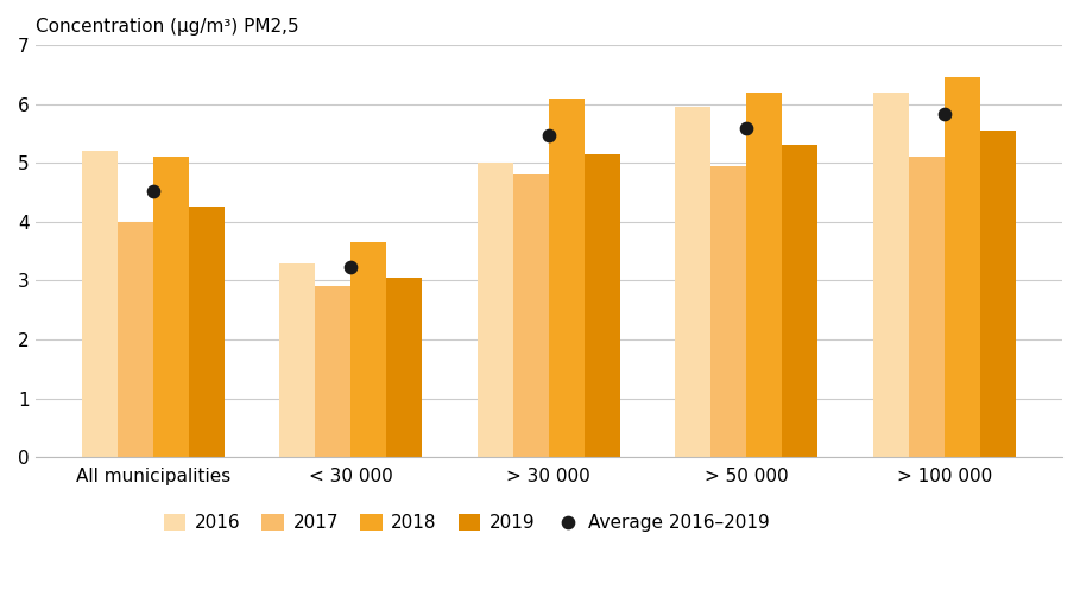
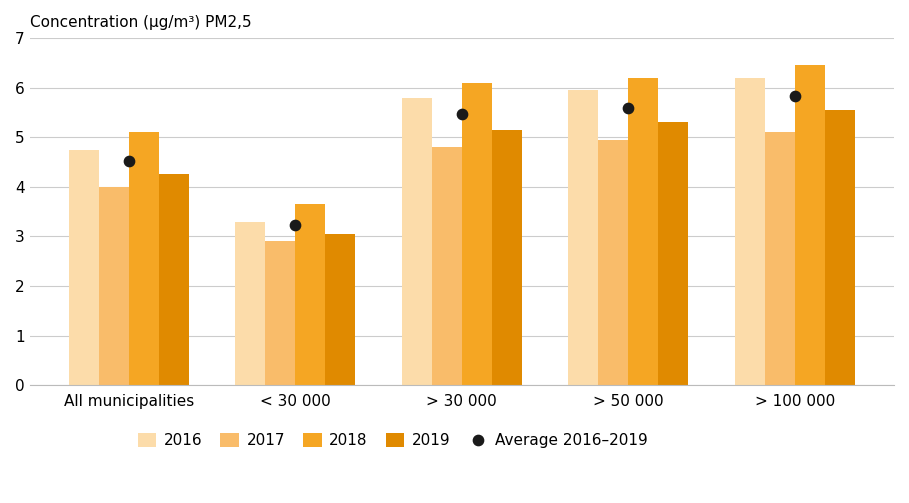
2016/All municipalities: 5.20 -> 4.75
2016/> 30 000: 5.00 -> 5.80
